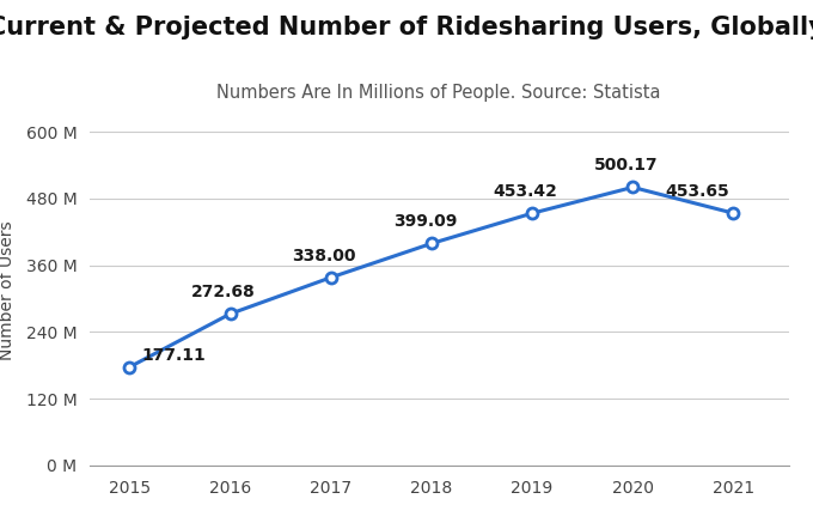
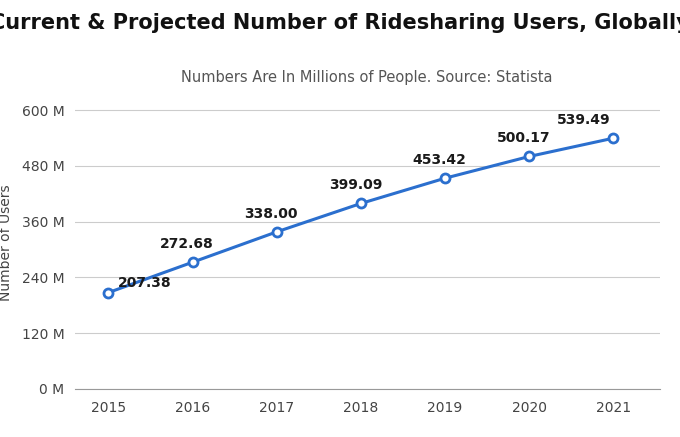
2015: 177.11 -> 207.38
2021: 453.65 -> 539.49
